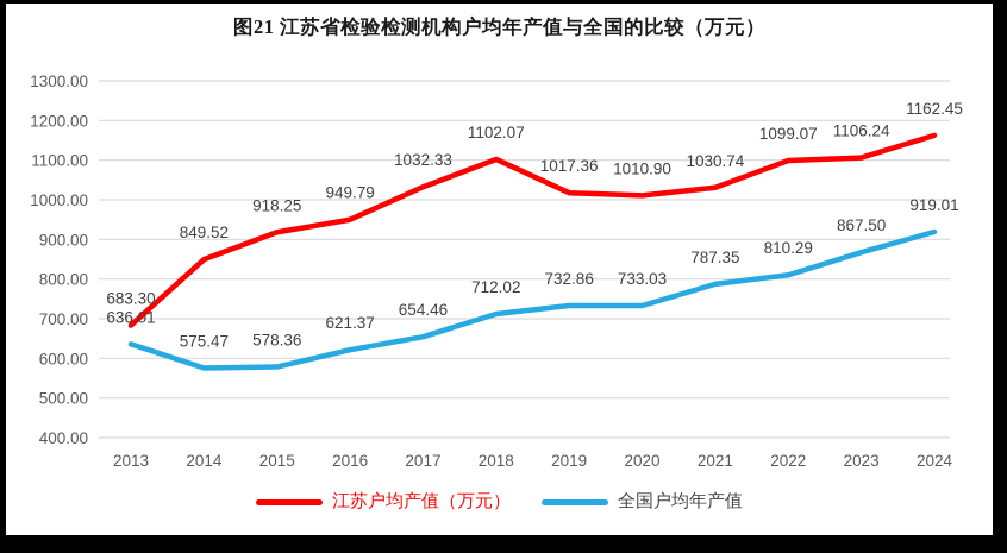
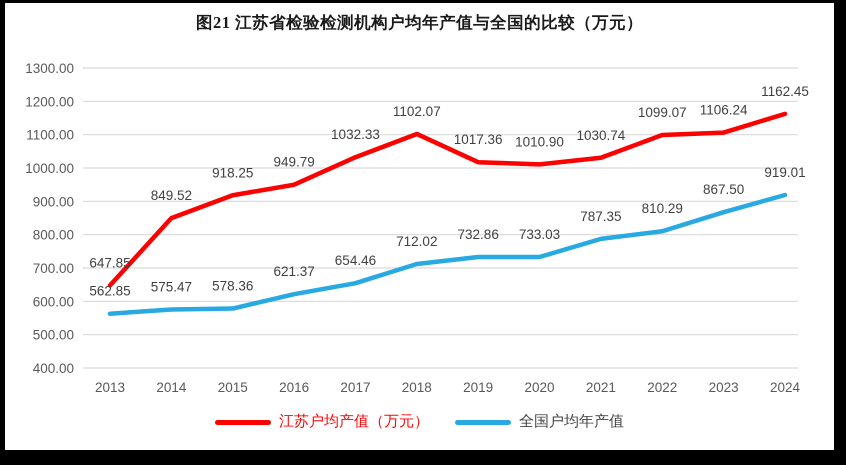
江苏户均产值（万元）/2013: 683.30 -> 647.85
全国户均年产值/2013: 636.01 -> 562.85
